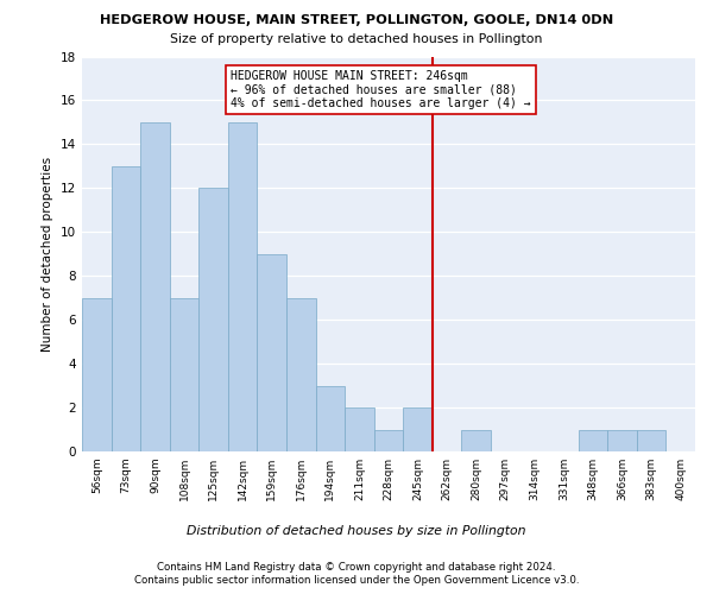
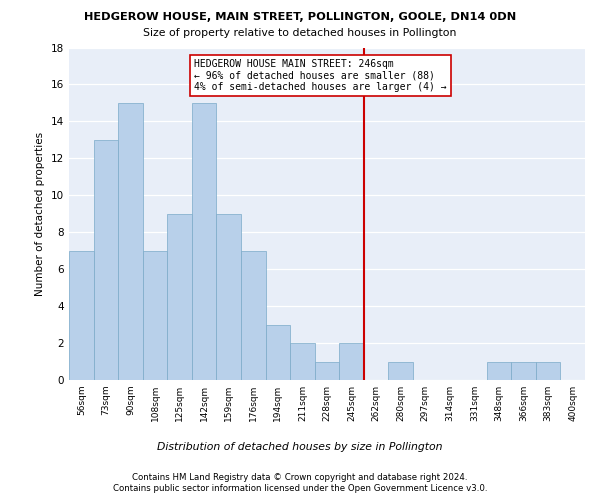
125sqm: 12 -> 9
